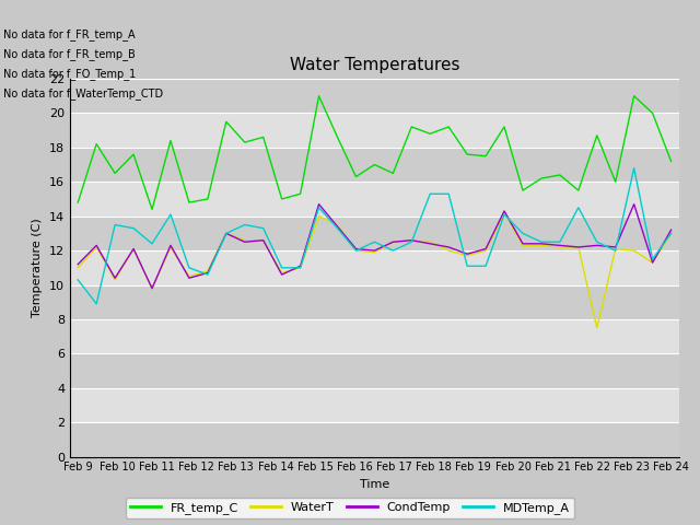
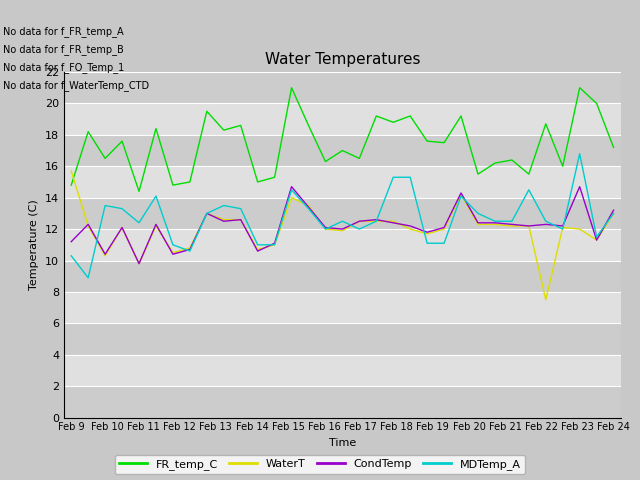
WaterT/Feb 9: 11.0 -> 15.7
